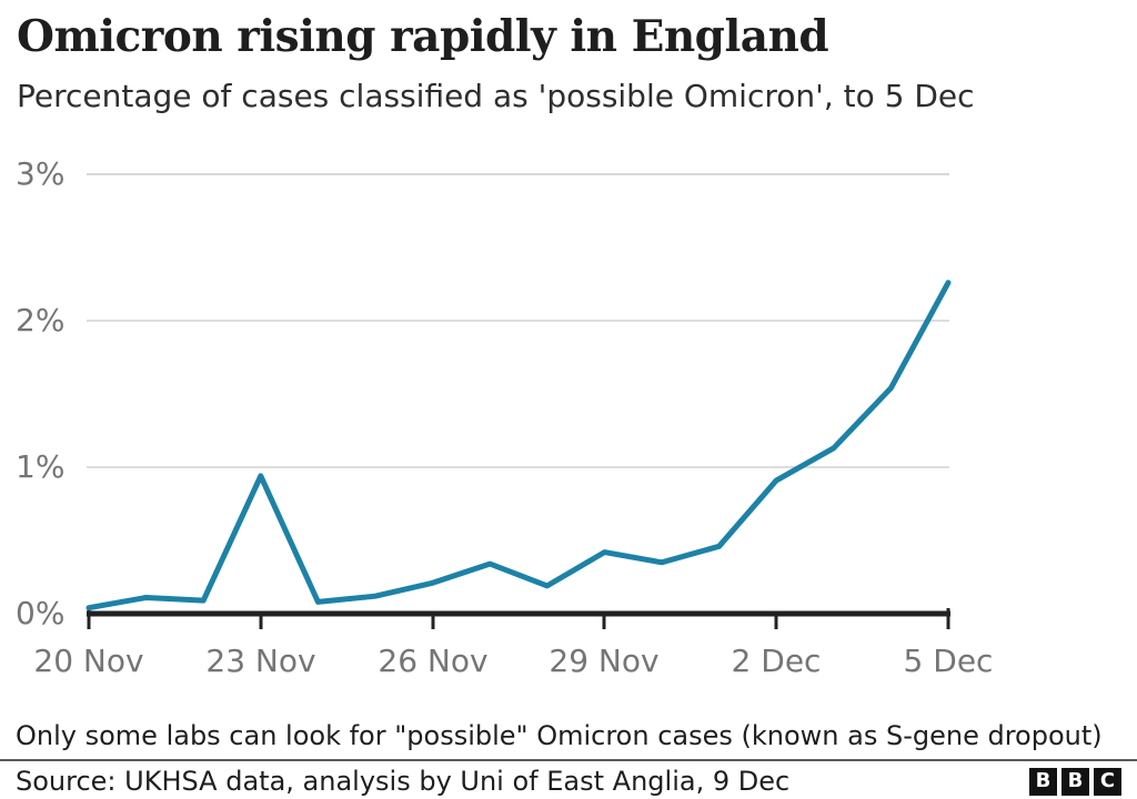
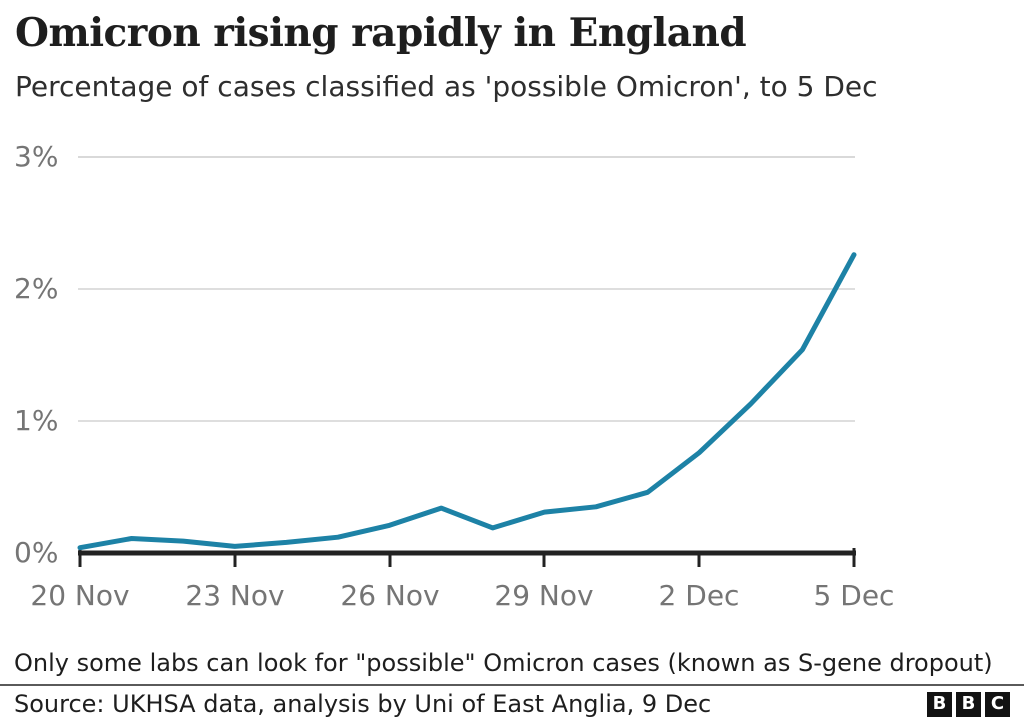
23 Nov: 0.94% -> 0.05%
29 Nov: 0.42% -> 0.31%
2 Dec: 0.91% -> 0.76%
